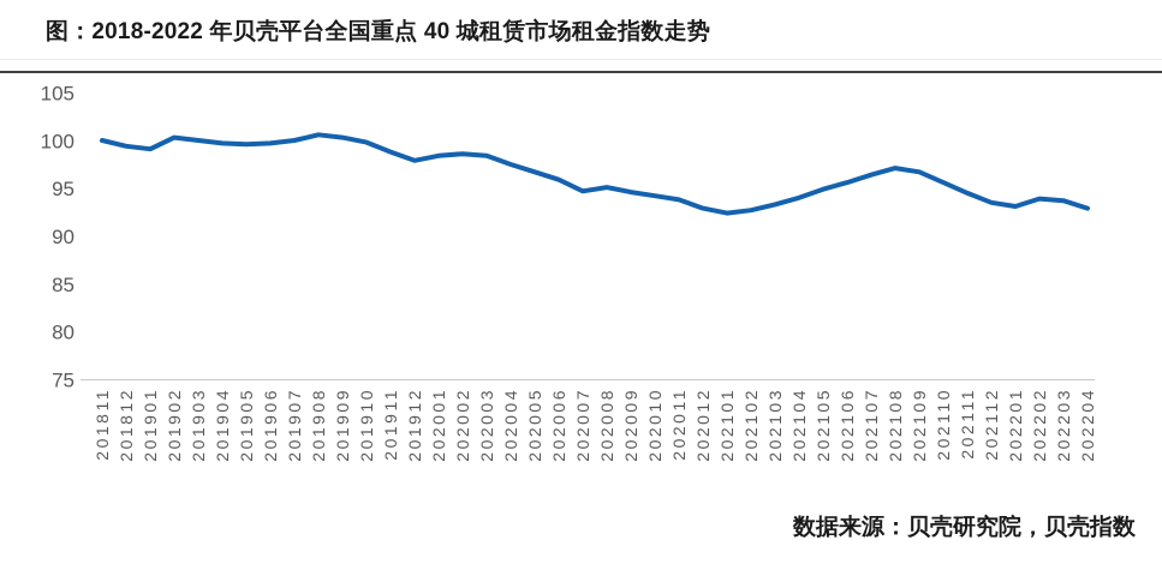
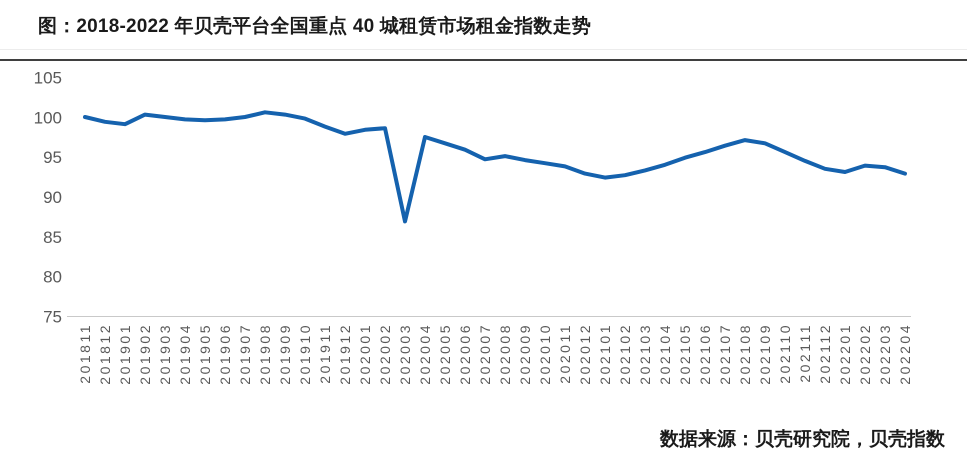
202003: 98 -> 87
